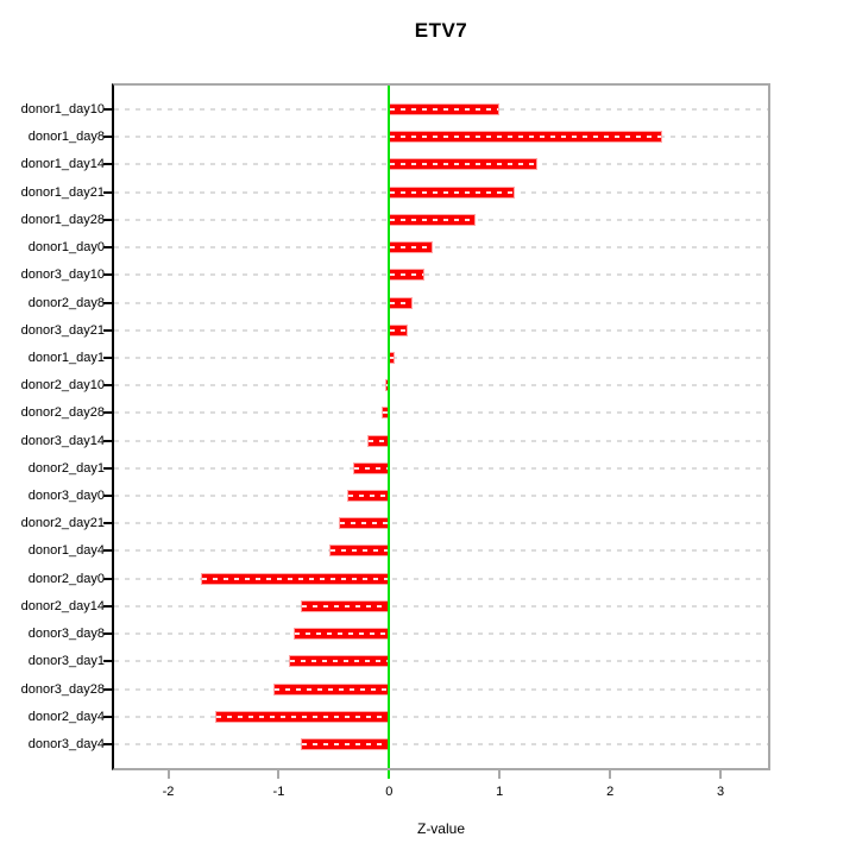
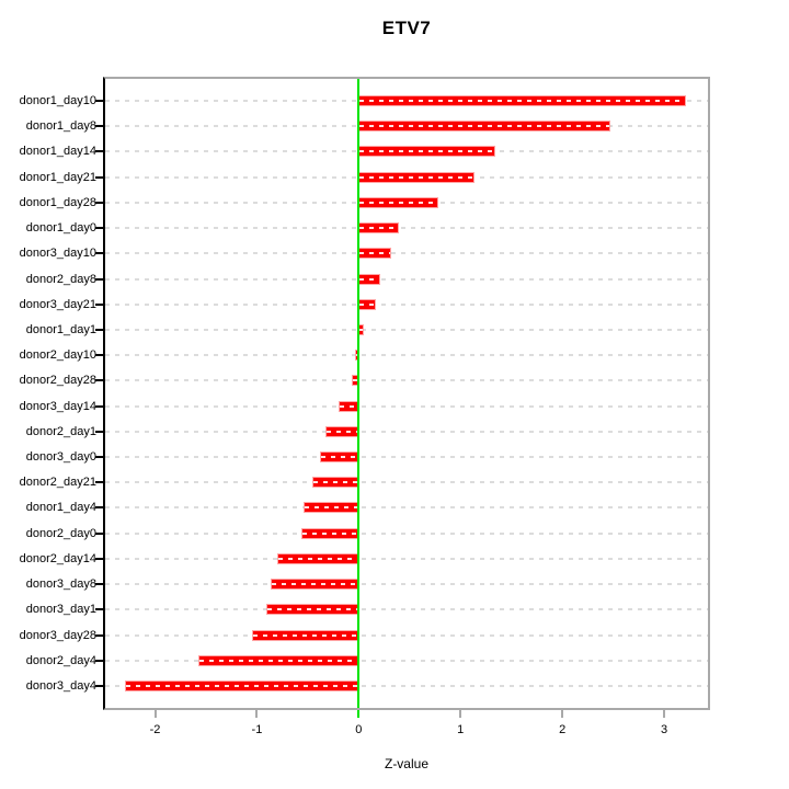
donor1_day10: 1.0 -> 3.2
donor2_day0: -1.7 -> -0.6
donor3_day4: -0.8 -> -2.3
